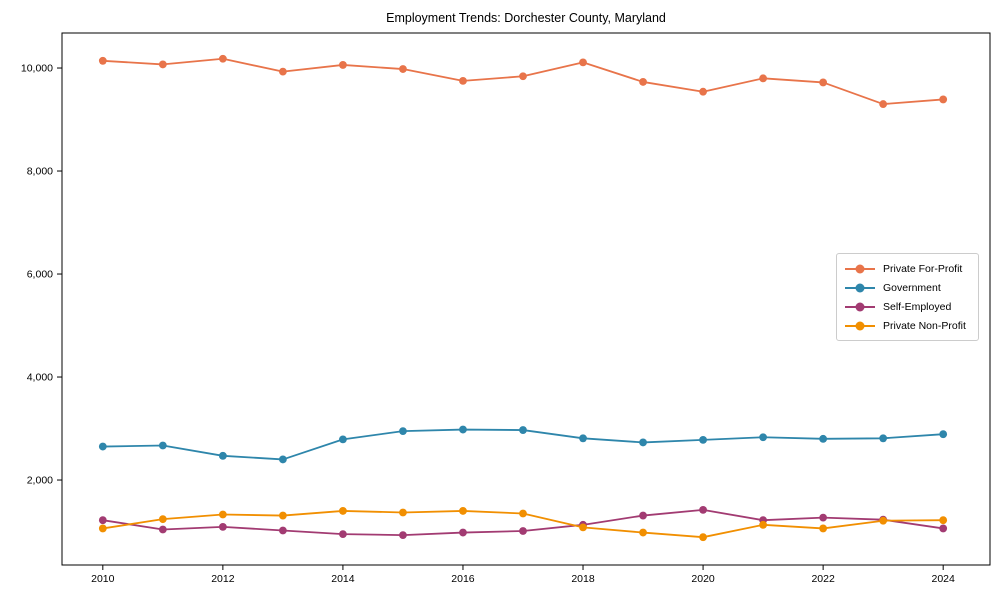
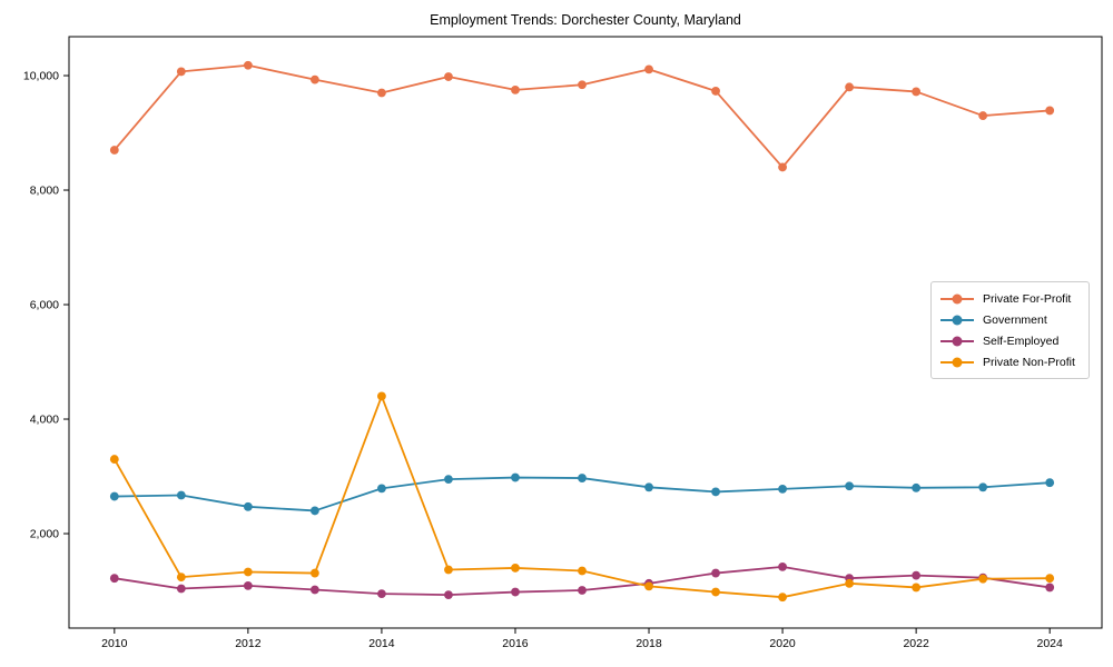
Private For-Profit/2010: 10100 -> 8700
Private Non-Profit/2010: 1100 -> 3300
Private For-Profit/2014: 10100 -> 9700
Private Non-Profit/2014: 1400 -> 4400
Private For-Profit/2020: 9500 -> 8400
